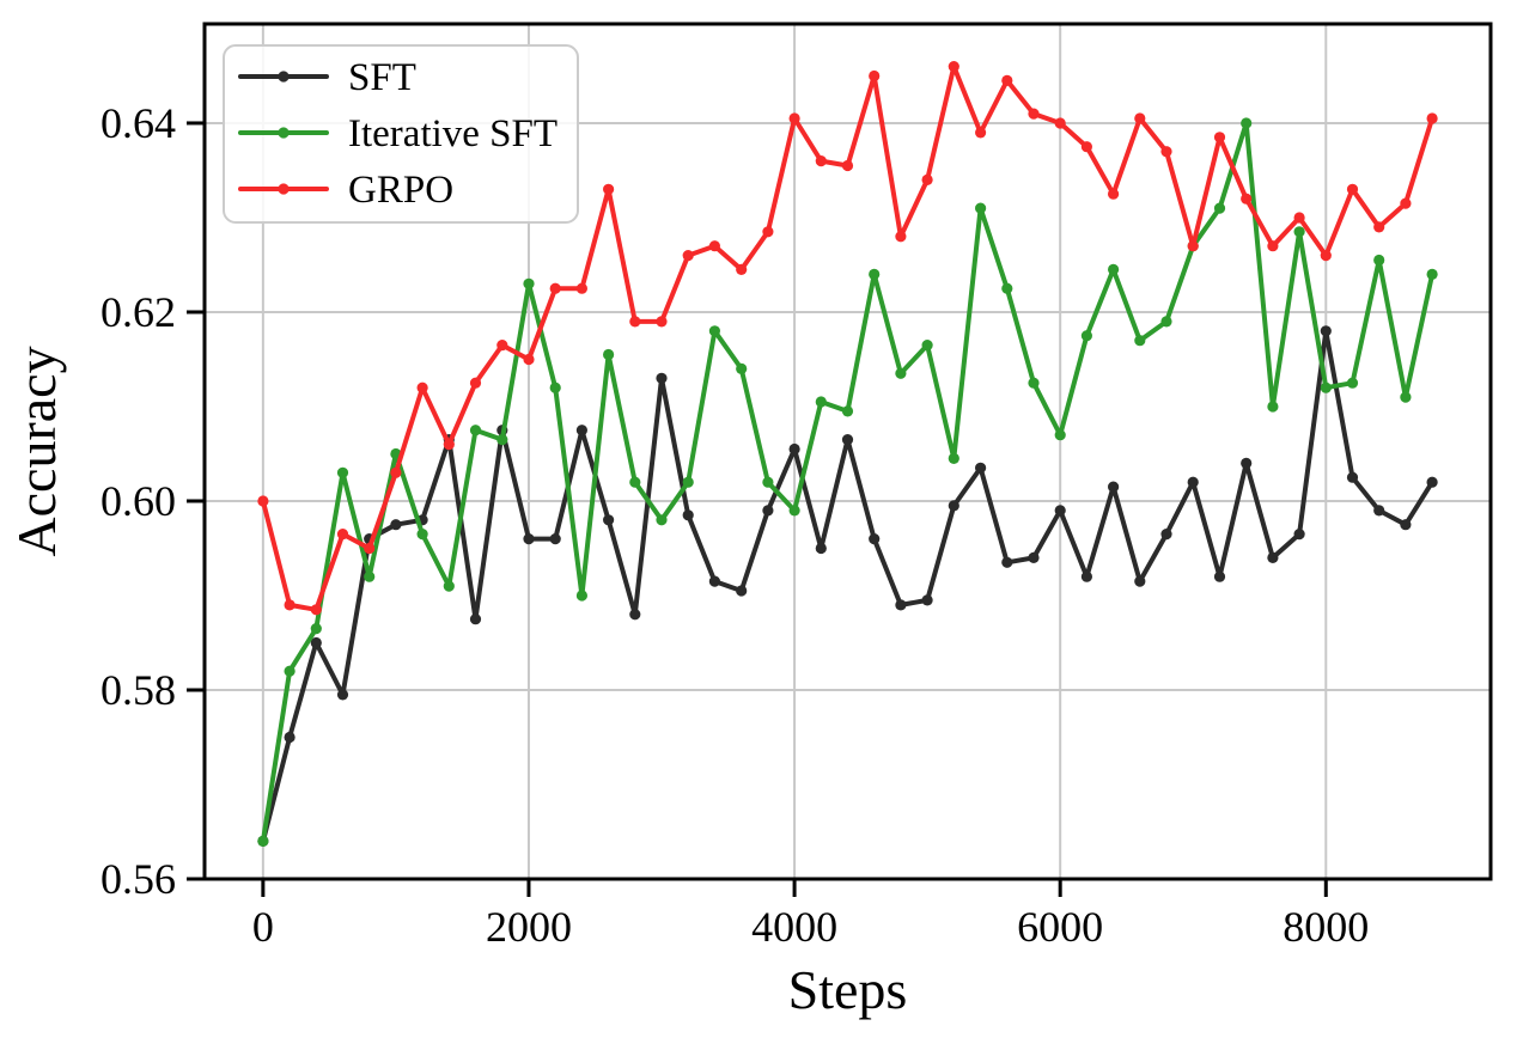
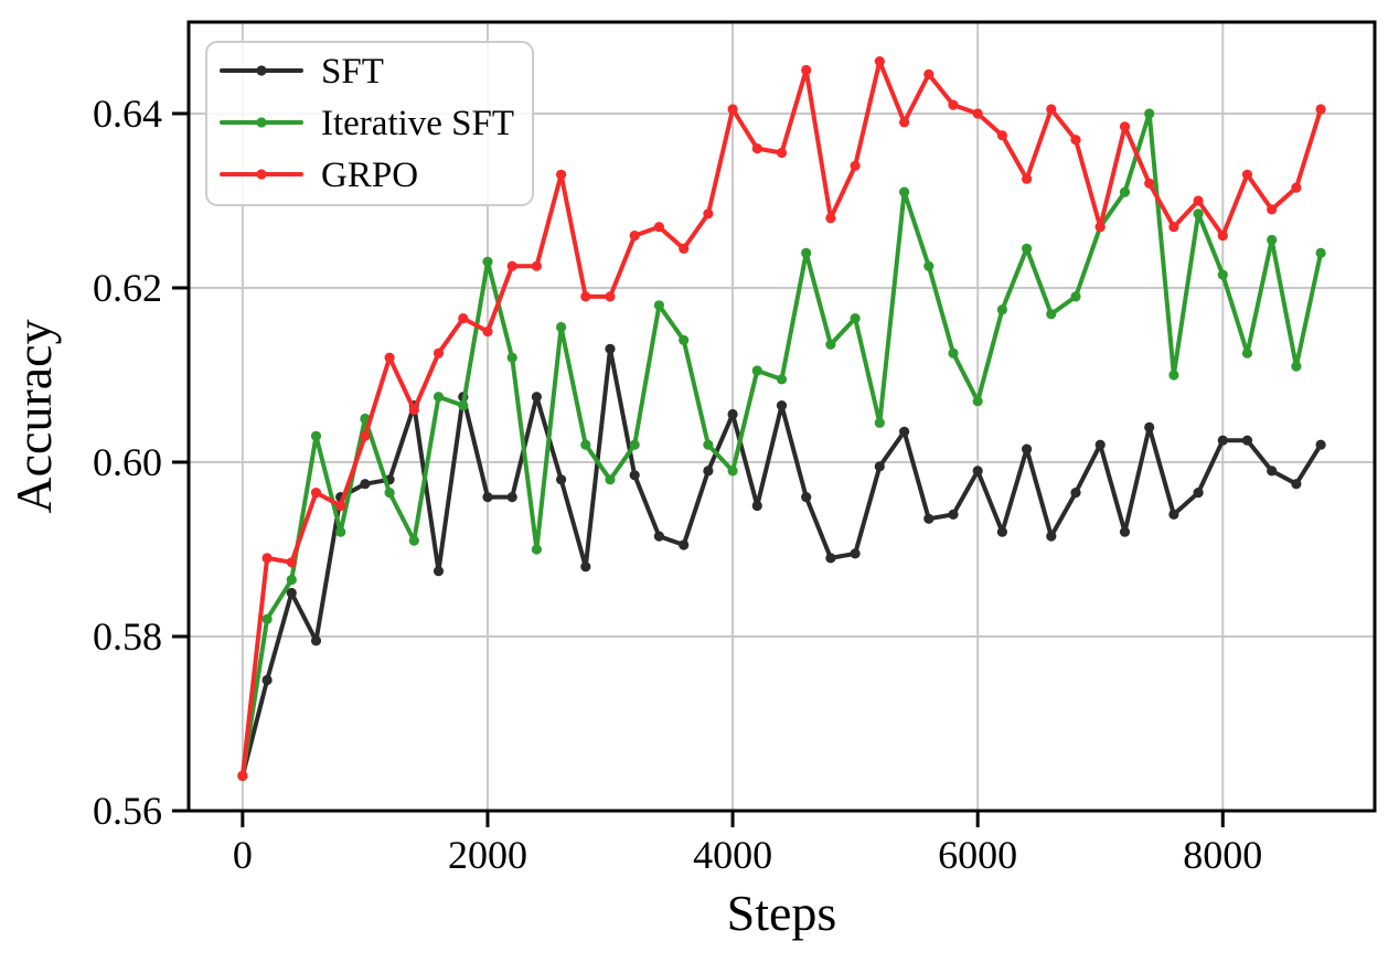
GRPO/0: 0.600 -> 0.564
SFT/8000: 0.618 -> 0.603
Iterative SFT/8000: 0.612 -> 0.622
